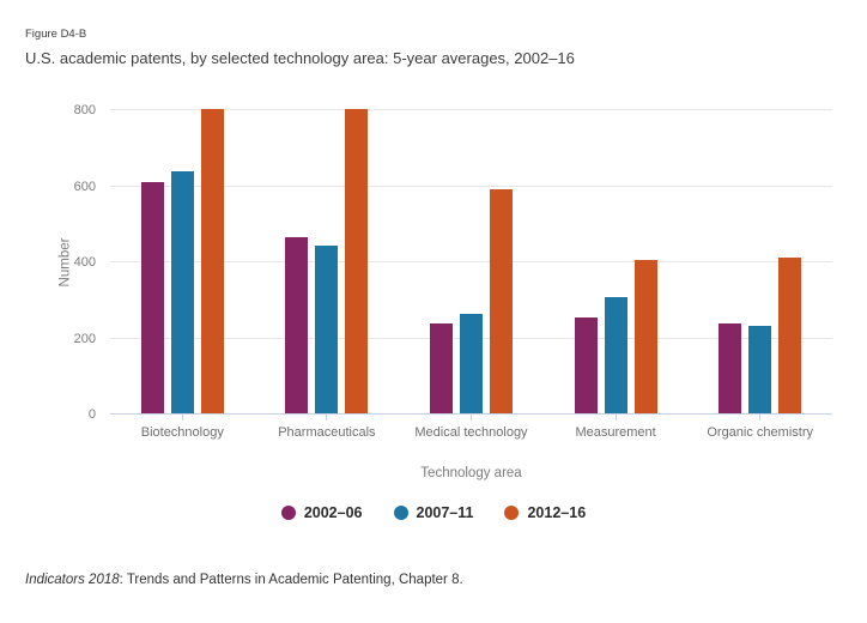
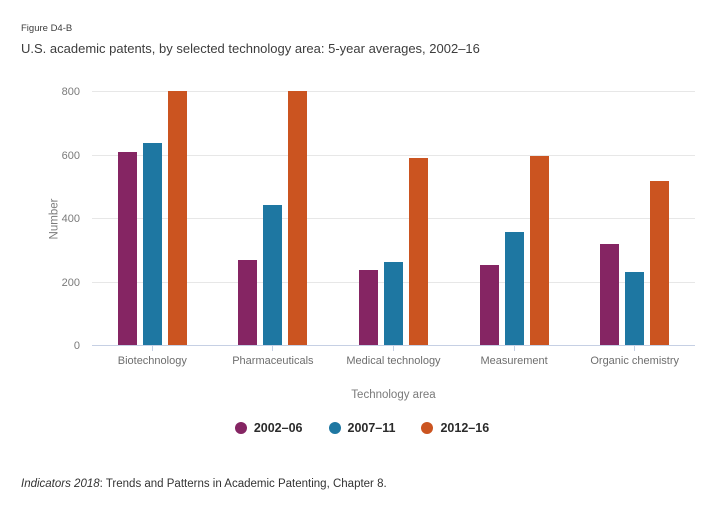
2002–06/Pharmaceuticals: 470 -> 270
2007–11/Measurement: 310 -> 360
2012–16/Measurement: 410 -> 600
2002–06/Organic chemistry: 240 -> 320
2012–16/Organic chemistry: 410 -> 520
